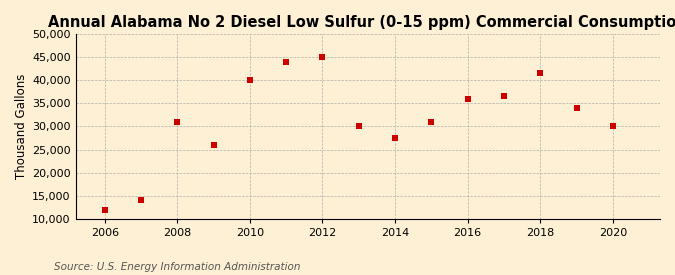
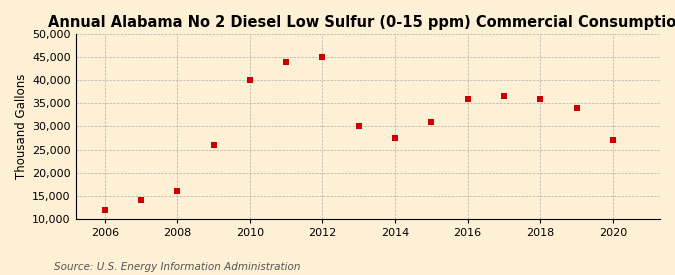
2008: 31,000 -> 16,000
2018: 41,500 -> 36,000
2020: 30,000 -> 27,000
